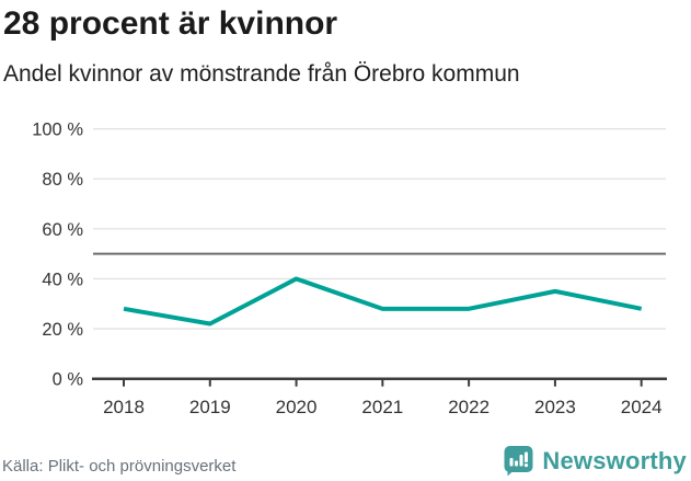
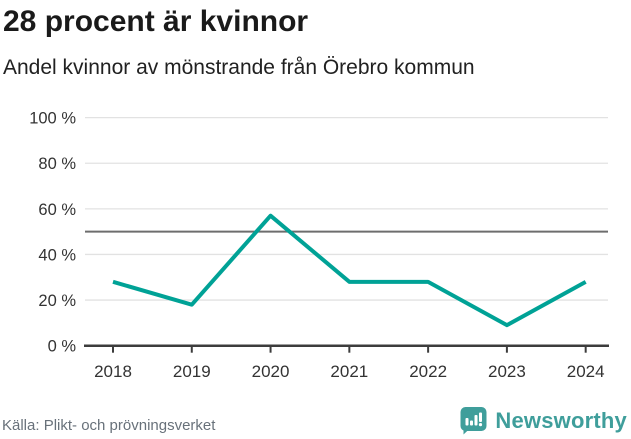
2019: 22% -> 18%
2020: 40% -> 57%
2023: 35% -> 9%
